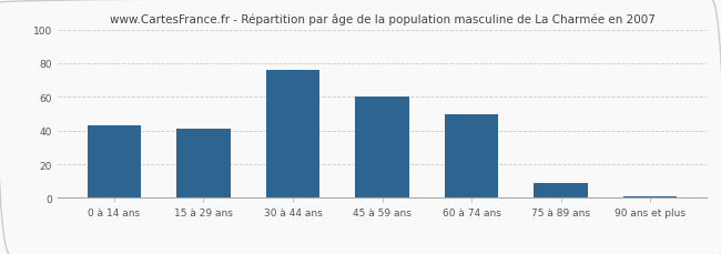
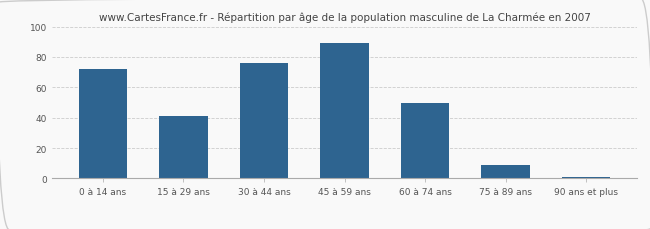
0 à 14 ans: 43 -> 72
45 à 59 ans: 60 -> 89
